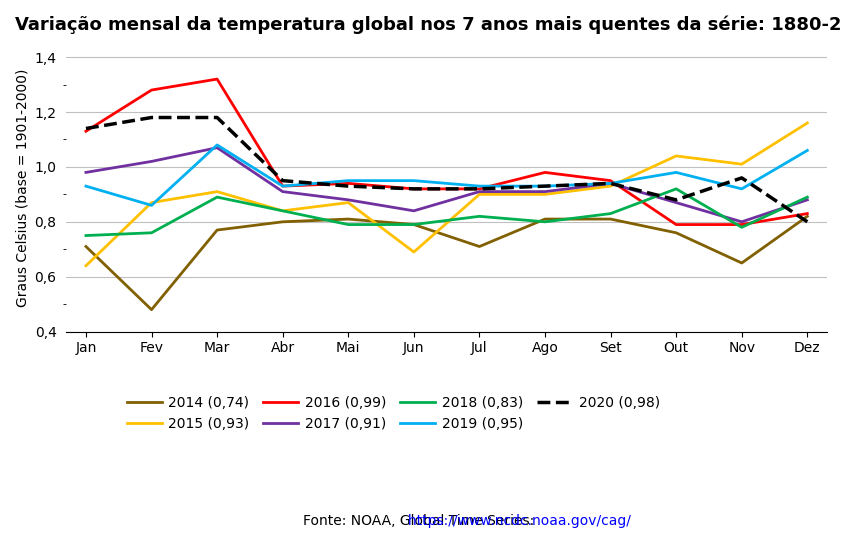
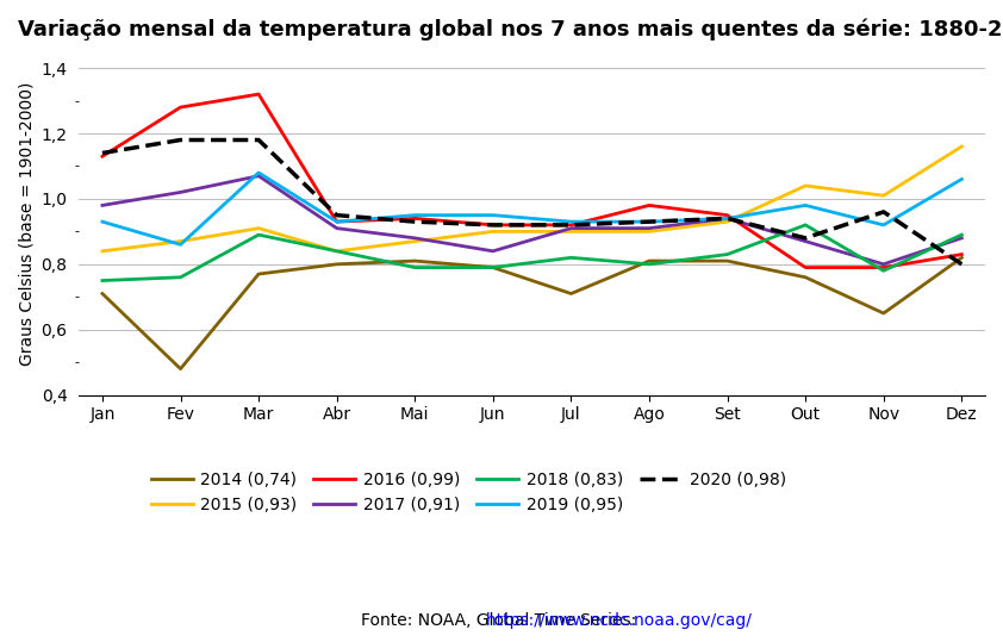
2015 (0,93)/Jan: 0,64 -> 0,84
2015 (0,93)/Jun: 0,69 -> 0,90
